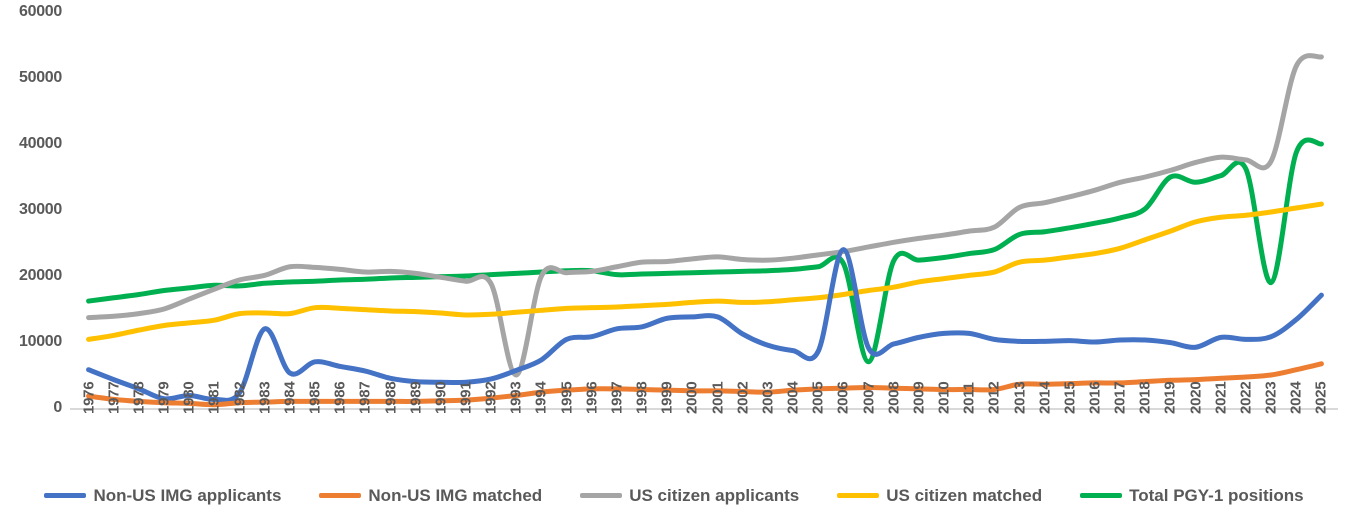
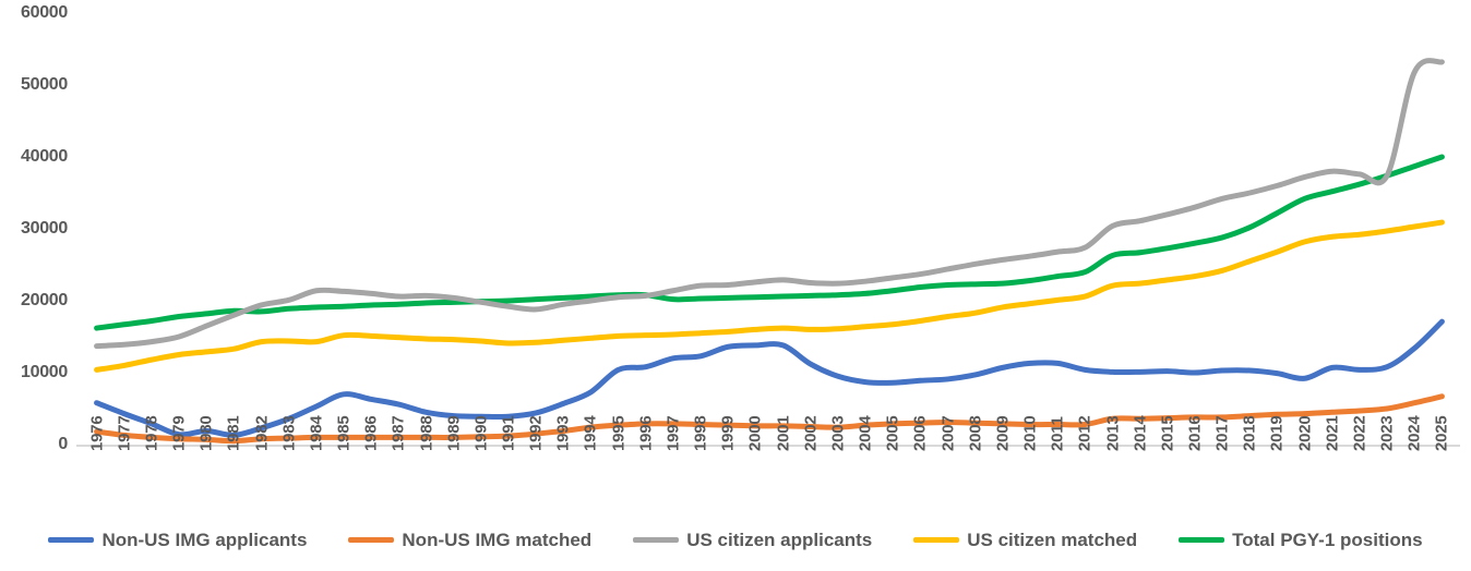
Non-US IMG applicants/1983: 12000 -> 4000
US citizen applicants/1993: 5000 -> 20000
Non-US IMG applicants/2006: 24000 -> 9000
Total PGY-1 positions/2007: 7000 -> 22000
Total PGY-1 positions/2019: 35000 -> 32000
Total PGY-1 positions/2023: 19000 -> 37000
